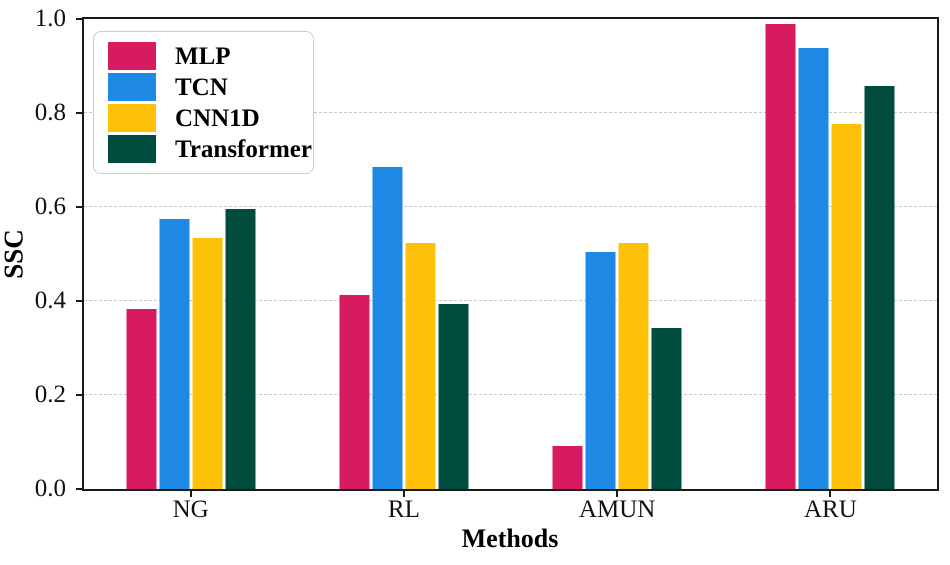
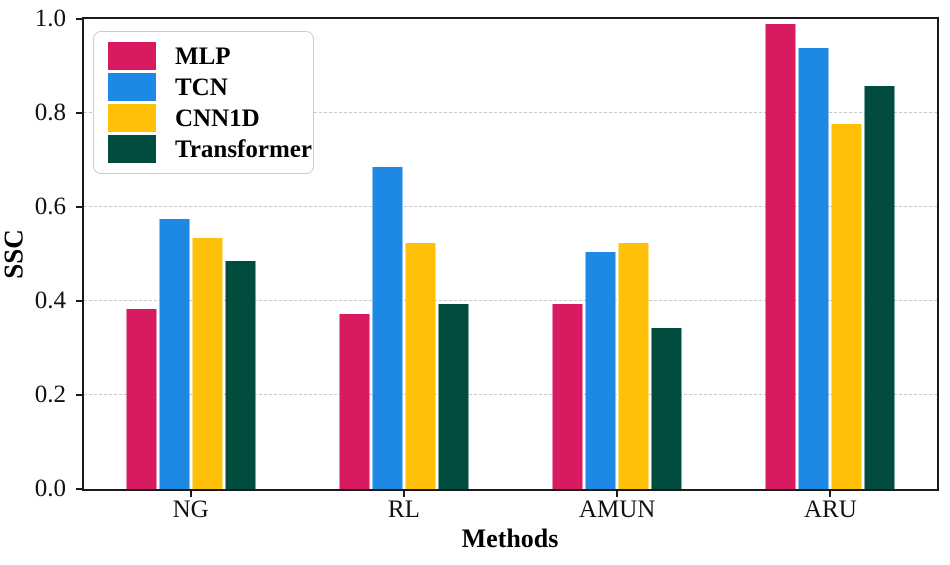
Transformer/NG: 0.59 -> 0.48
MLP/RL: 0.41 -> 0.37
MLP/AMUN: 0.09 -> 0.39
